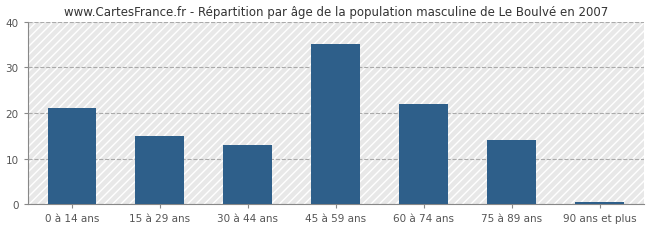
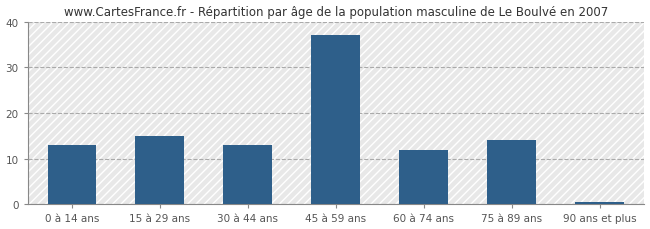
0 à 14 ans: 21.0 -> 13.0
45 à 59 ans: 35.0 -> 37.0
60 à 74 ans: 22.0 -> 12.0
